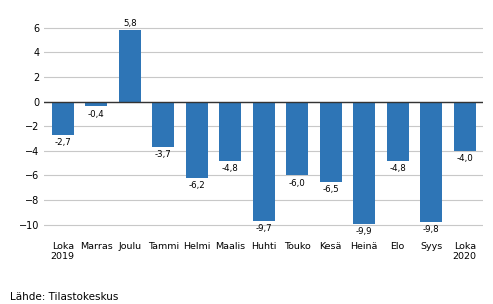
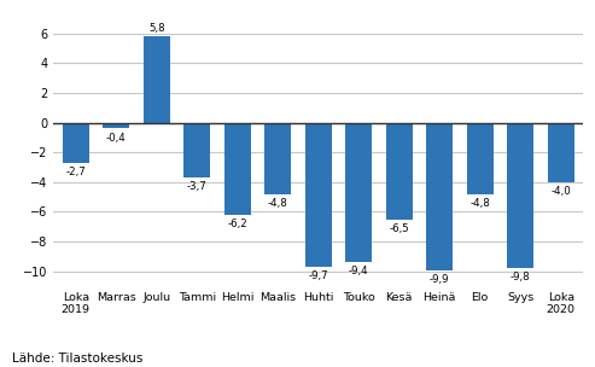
Touko: -6,0 -> -9,4
